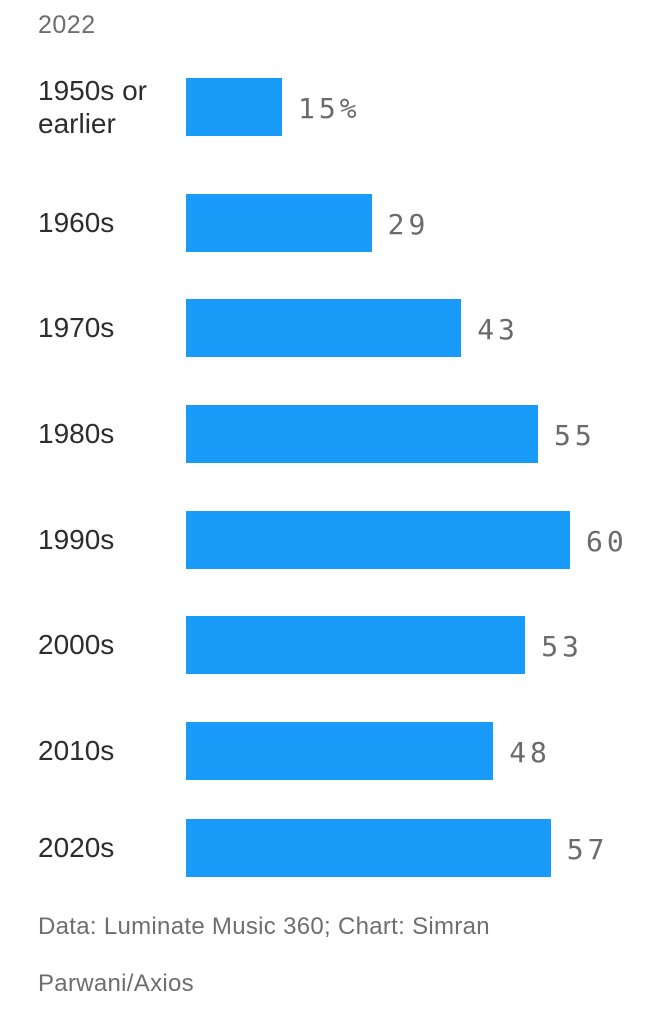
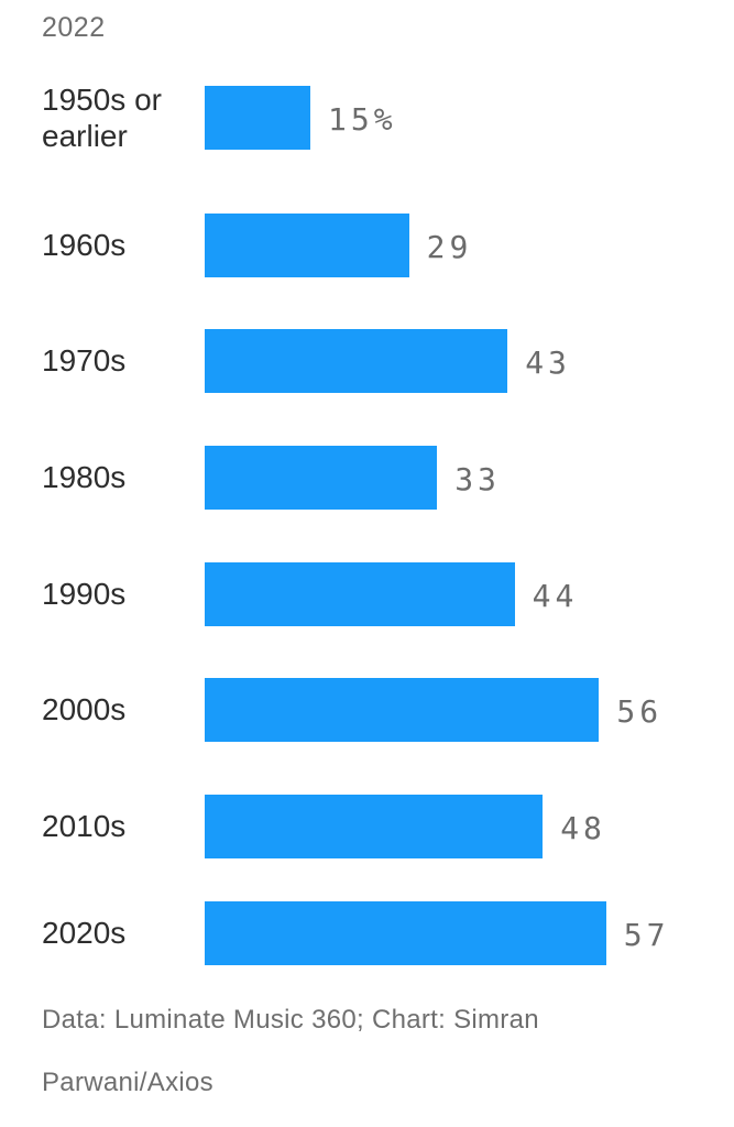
1980s: 55 -> 33
1990s: 60 -> 44
2000s: 53 -> 56
